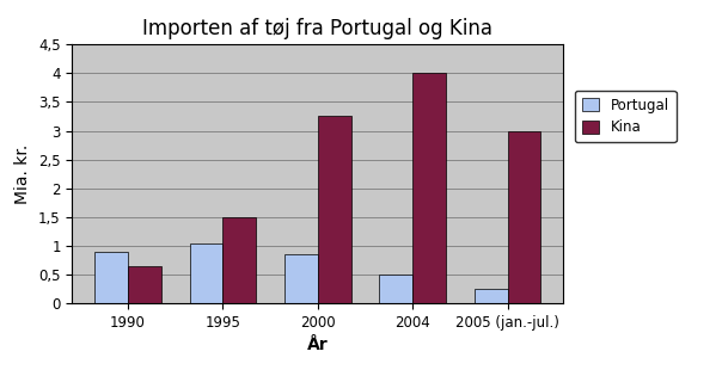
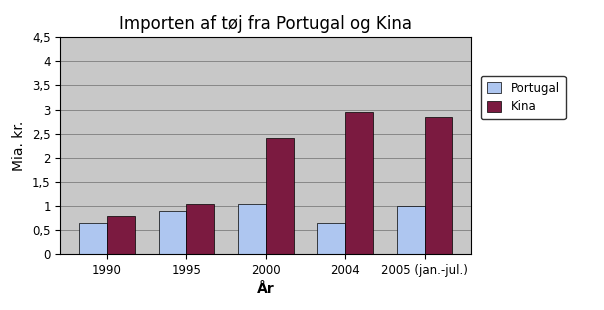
Portugal/1990: 0,90 -> 0,65
Kina/1990: 0,65 -> 0,80
Portugal/1995: 1,05 -> 0,90
Kina/1995: 1,50 -> 1,05
Portugal/2000: 0,85 -> 1,05
Kina/2000: 3,25 -> 2,40
Portugal/2004: 0,50 -> 0,65
Kina/2004: 4,00 -> 2,95
Portugal/2005 (jan.-jul.): 0,25 -> 1,00
Kina/2005 (jan.-jul.): 3,00 -> 2,85
